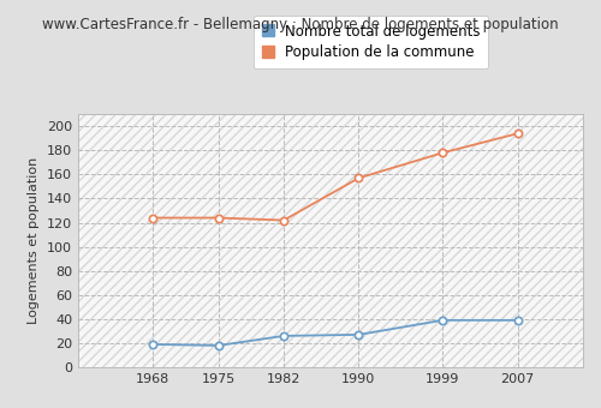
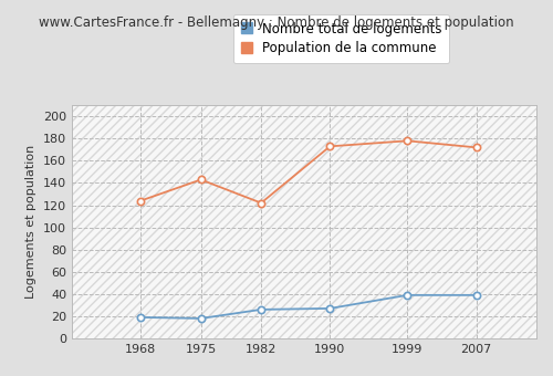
Population de la commune/1975: 124 -> 143
Population de la commune/1990: 157 -> 173
Population de la commune/2007: 194 -> 172
